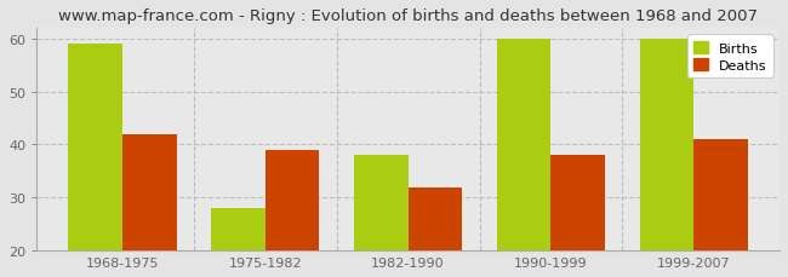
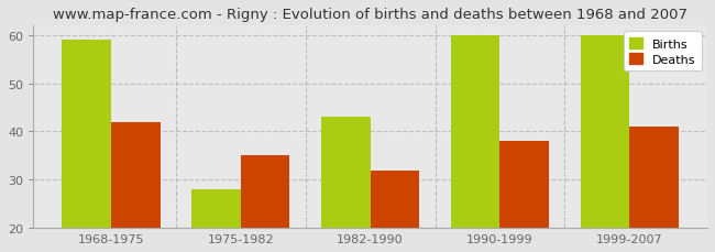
Deaths/1975-1982: 39 -> 35
Births/1982-1990: 38 -> 43
